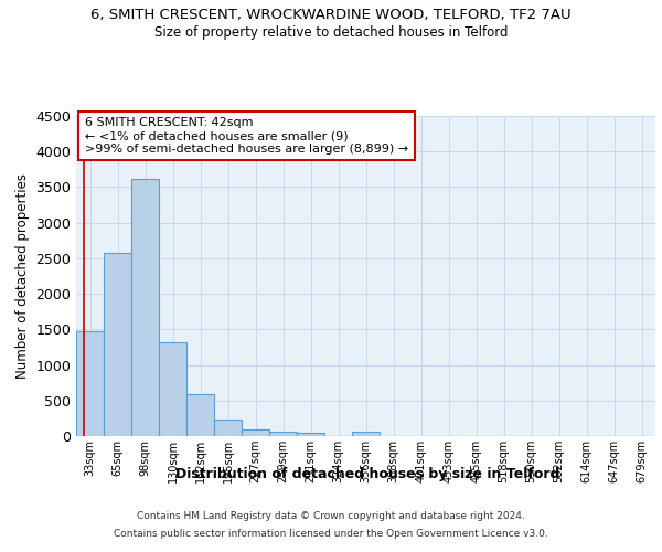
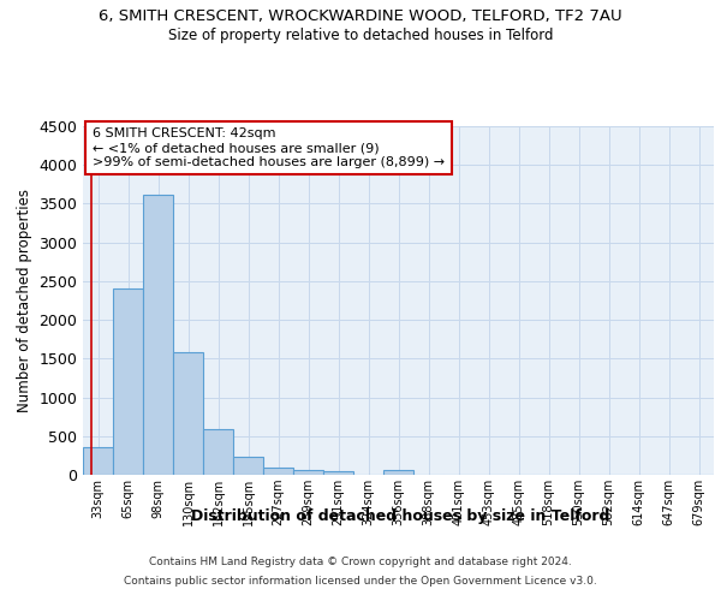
33sqm: 1480 -> 350
65sqm: 2580 -> 2400
130sqm: 1320 -> 1580
